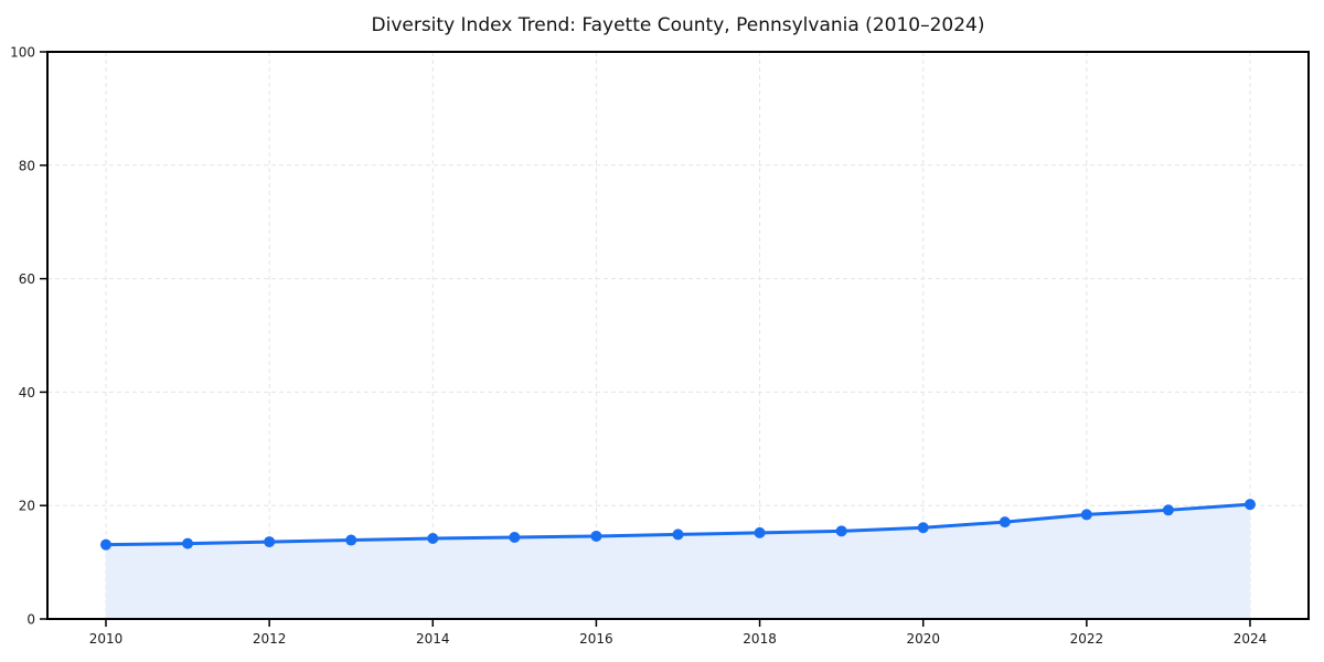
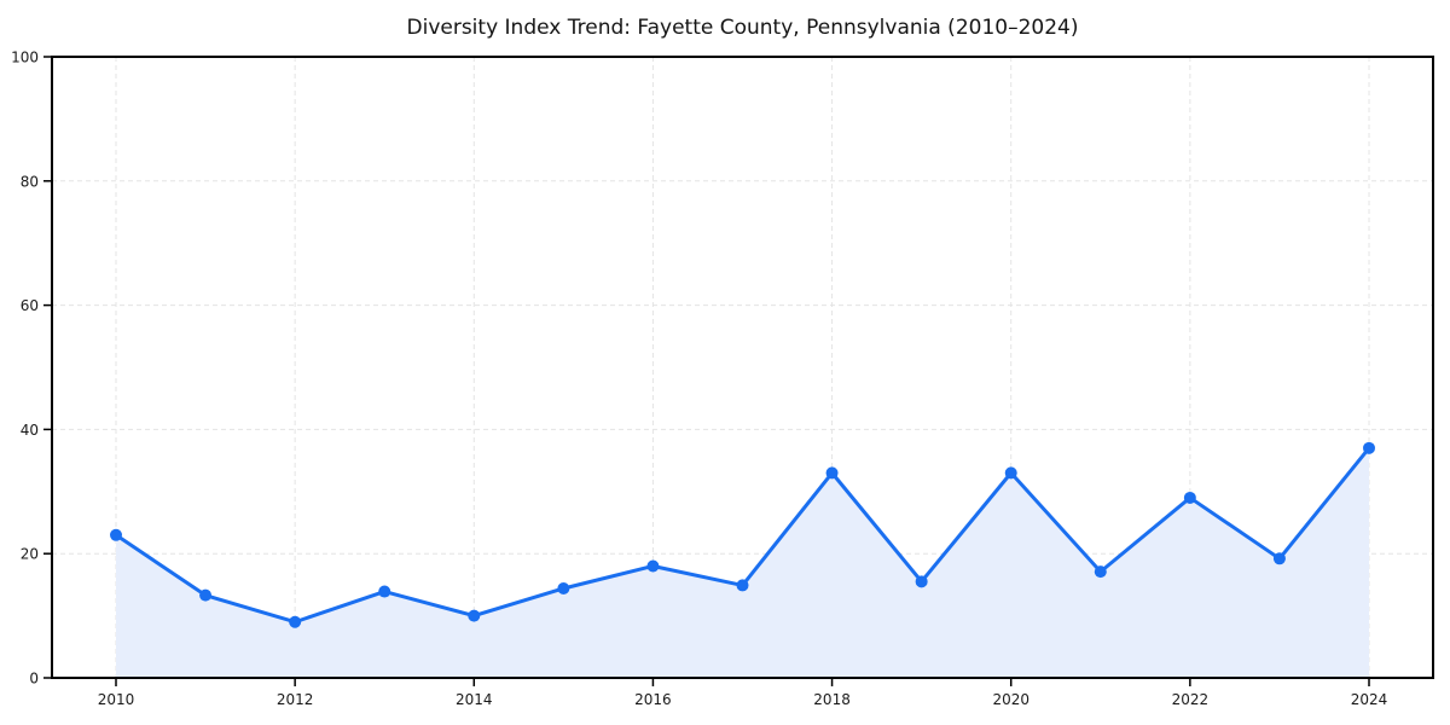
2010: 13 -> 23
2012: 14 -> 9
2014: 14 -> 10
2016: 15 -> 18
2018: 15 -> 33
2020: 16 -> 33
2022: 18 -> 29
2024: 20 -> 37
